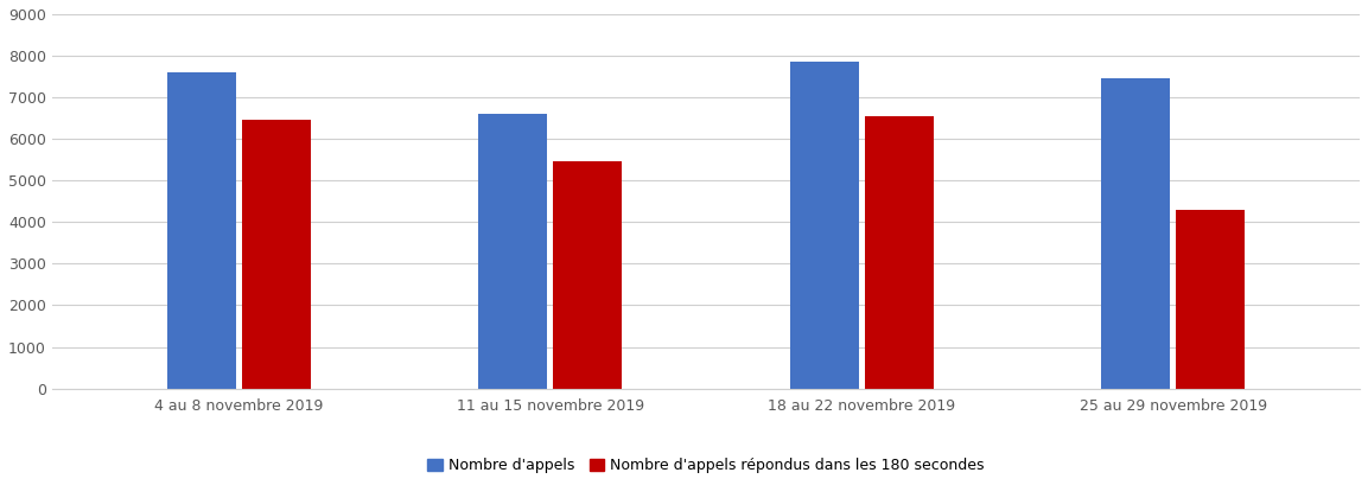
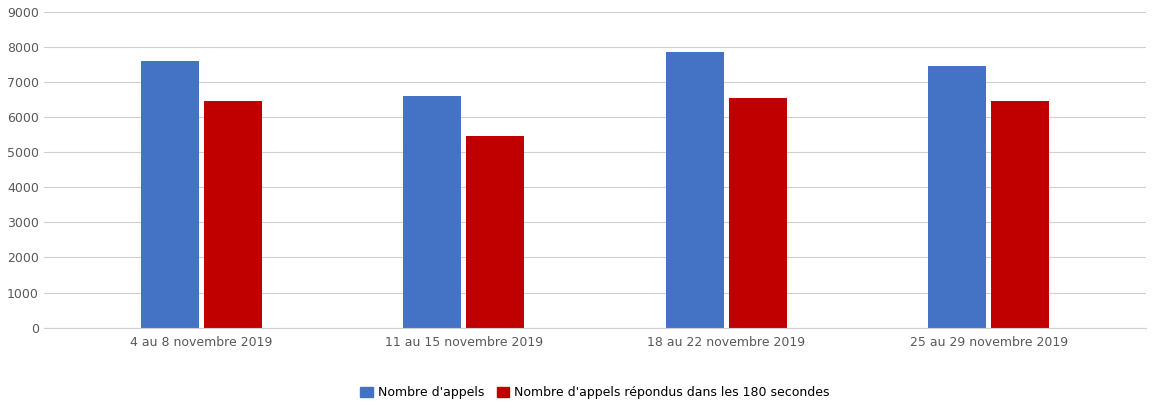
Nombre d'appels répondus dans les 180 secondes/25 au 29 novembre 2019: 4300 -> 6450
